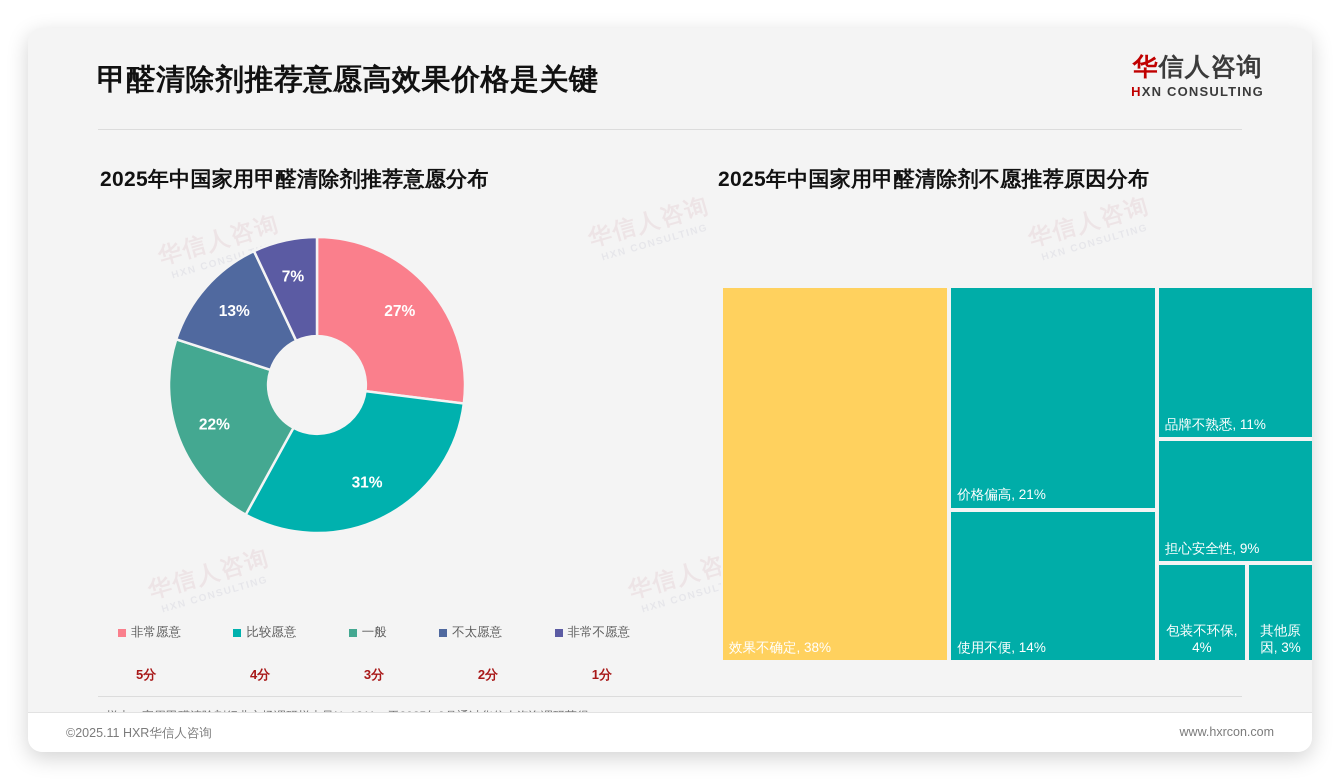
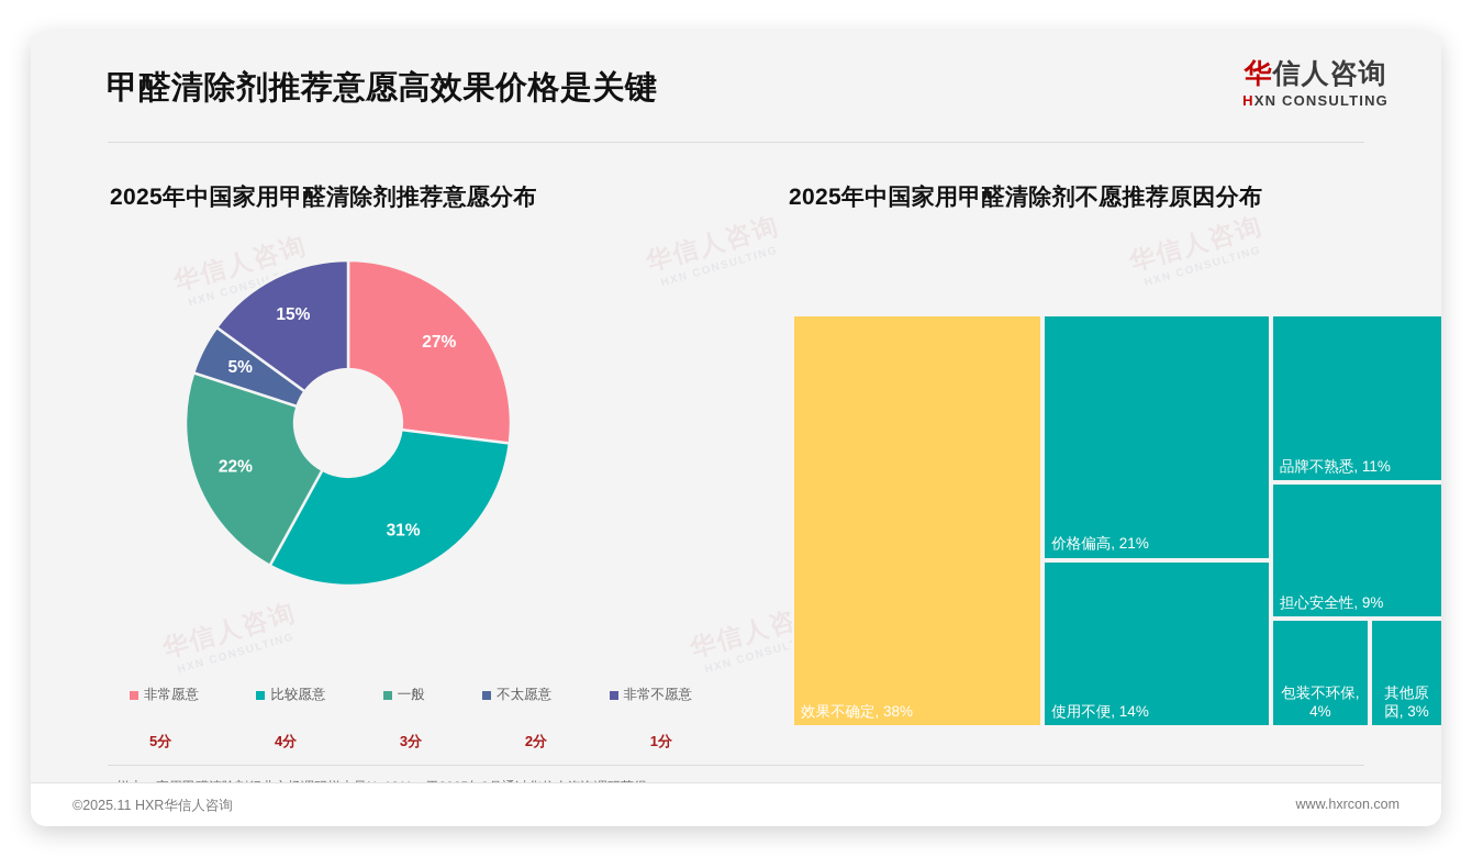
2025年中国家用甲醛清除剂推荐意愿分布/不太愿意: 13% -> 5%
2025年中国家用甲醛清除剂推荐意愿分布/非常不愿意: 7% -> 15%
